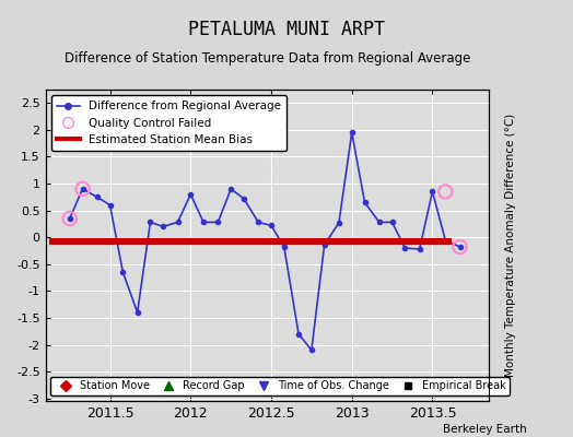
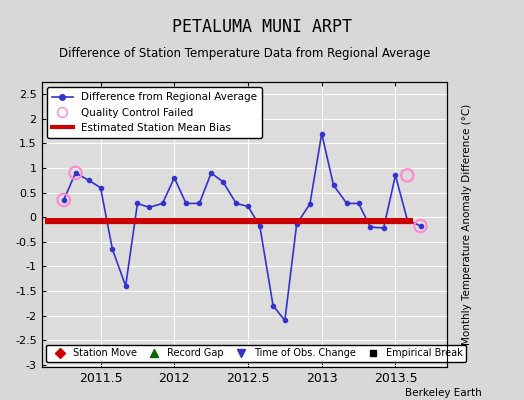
Time of Obs. Change/2013: 1.95 -> 1.70
